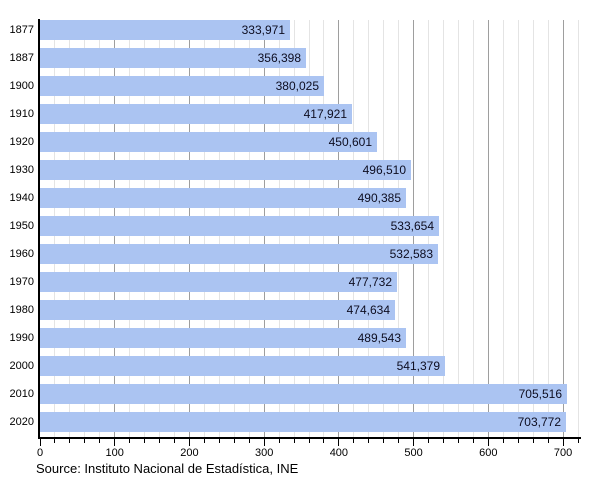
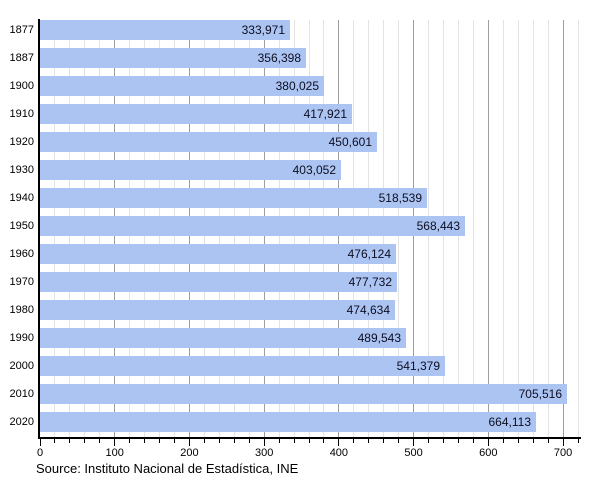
1930: 496,510 -> 403,052
1940: 490,385 -> 518,539
1950: 533,654 -> 568,443
1960: 532,583 -> 476,124
2020: 703,772 -> 664,113
